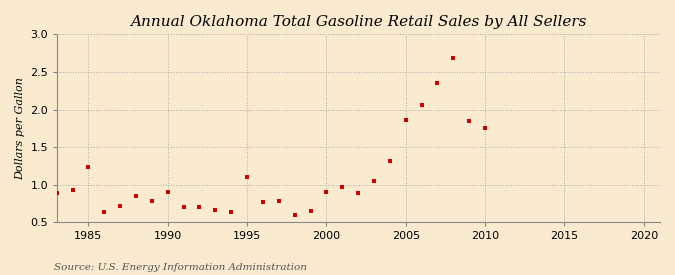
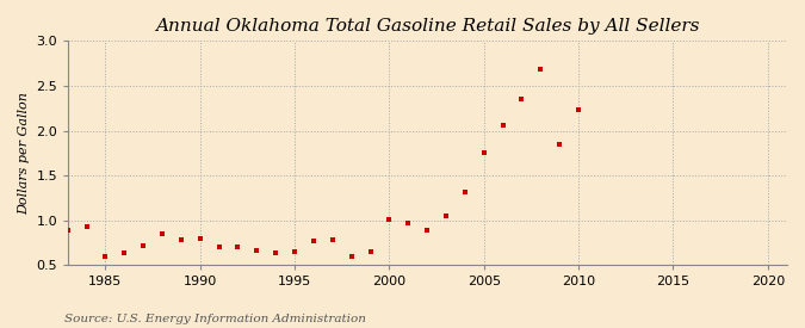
1985: 1.24 -> 0.60
1990: 0.90 -> 0.80
1995: 1.10 -> 0.65
2000: 0.90 -> 1.01
2005: 1.86 -> 1.75
2010: 1.76 -> 2.24
